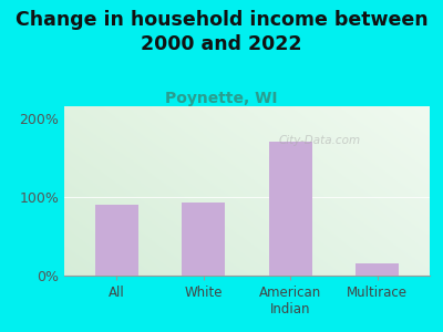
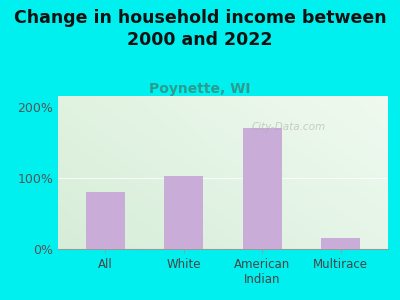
All: 90% -> 80%
White: 93% -> 102%
